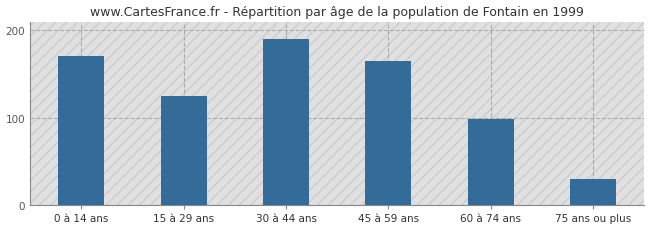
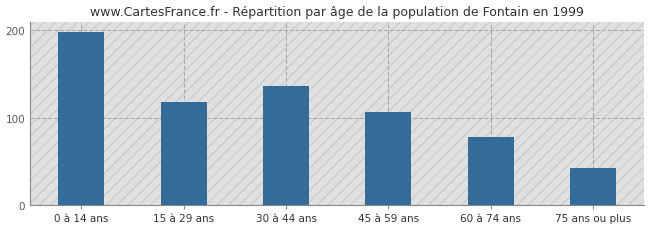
0 à 14 ans: 170 -> 198
15 à 29 ans: 125 -> 118
30 à 44 ans: 190 -> 136
45 à 59 ans: 165 -> 106
60 à 74 ans: 98 -> 78
75 ans ou plus: 30 -> 42
